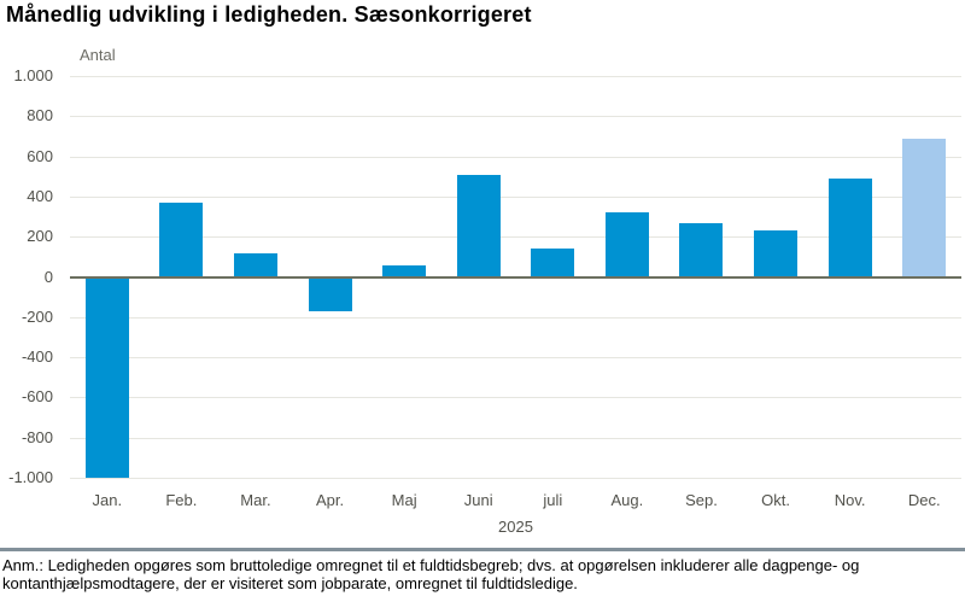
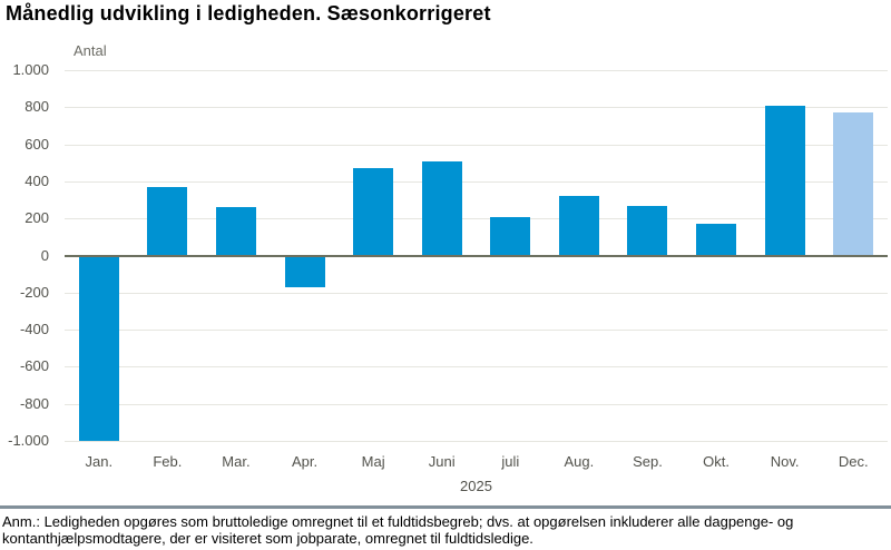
Mar.: 120 -> 260
Maj: 60 -> 470
juli: 140 -> 210
Okt.: 230 -> 170
Nov.: 490 -> 810
Dec.: 690 -> 770
